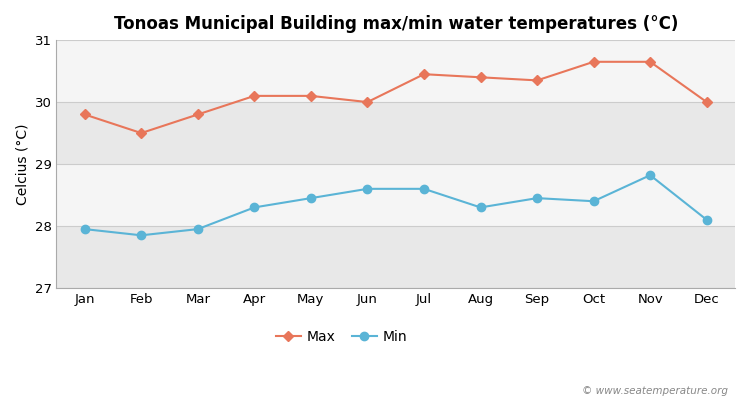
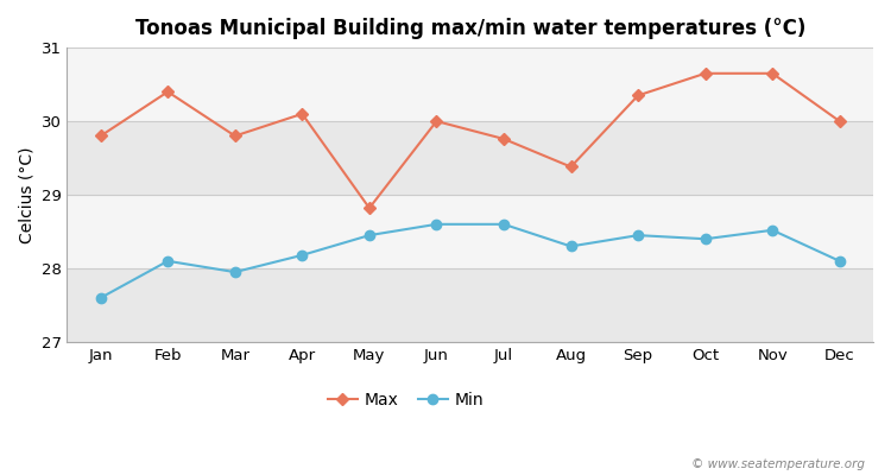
Min/Jan: 27.95 -> 27.60
Max/Feb: 29.50 -> 30.40
Min/Feb: 27.85 -> 28.10
Min/Apr: 28.30 -> 28.18
Max/May: 30.10 -> 28.82
Max/Jul: 30.45 -> 29.76
Max/Aug: 30.40 -> 29.38
Min/Nov: 28.82 -> 28.52
